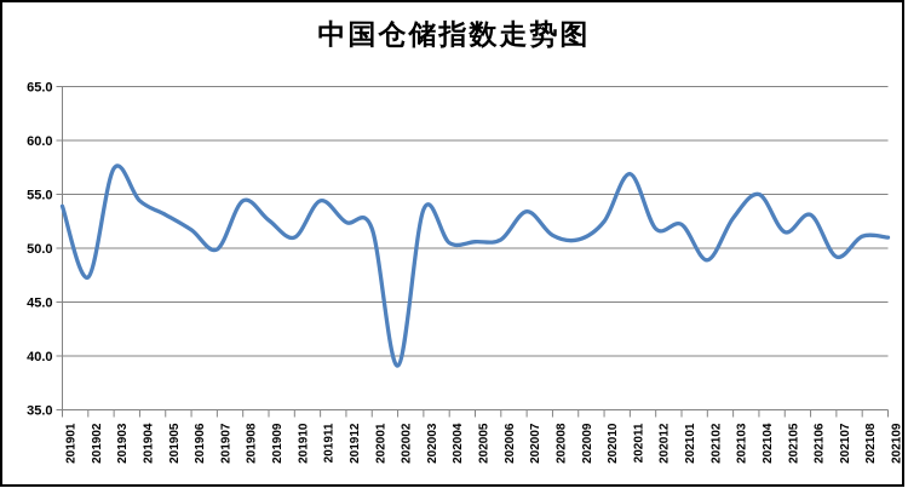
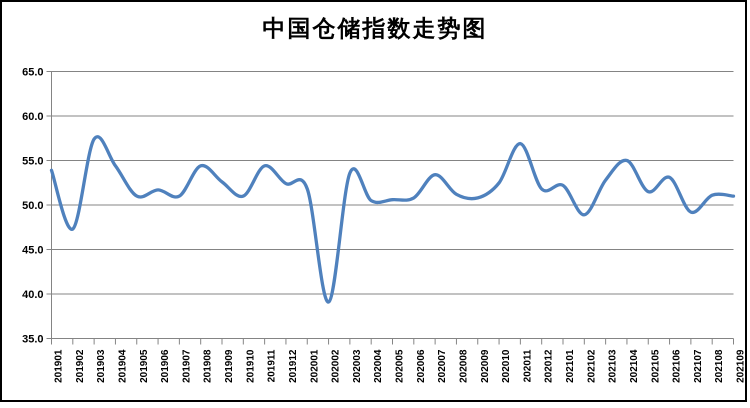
201905: 53 -> 51
201907: 50 -> 51
